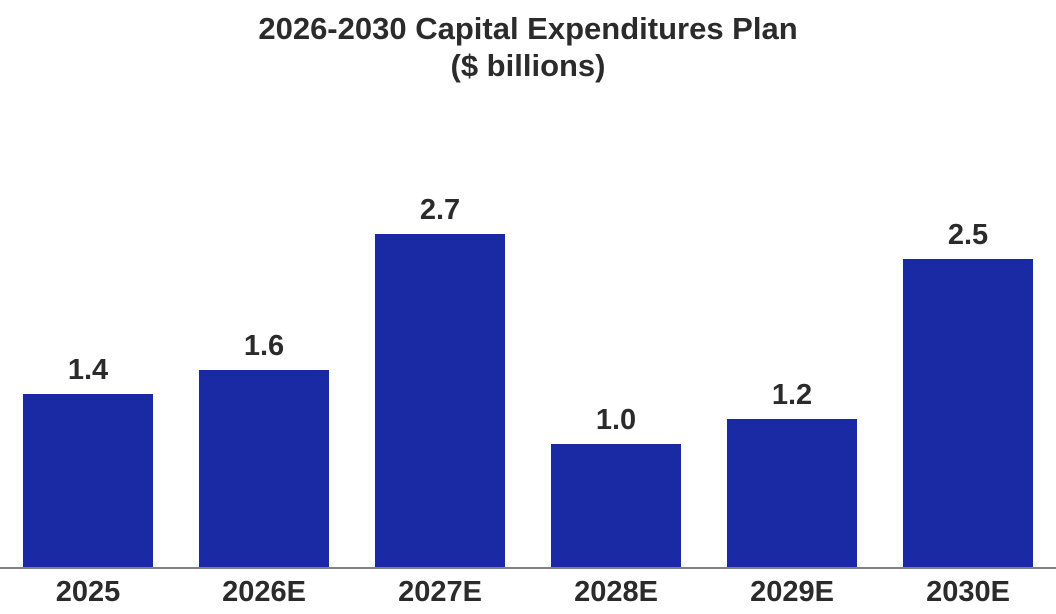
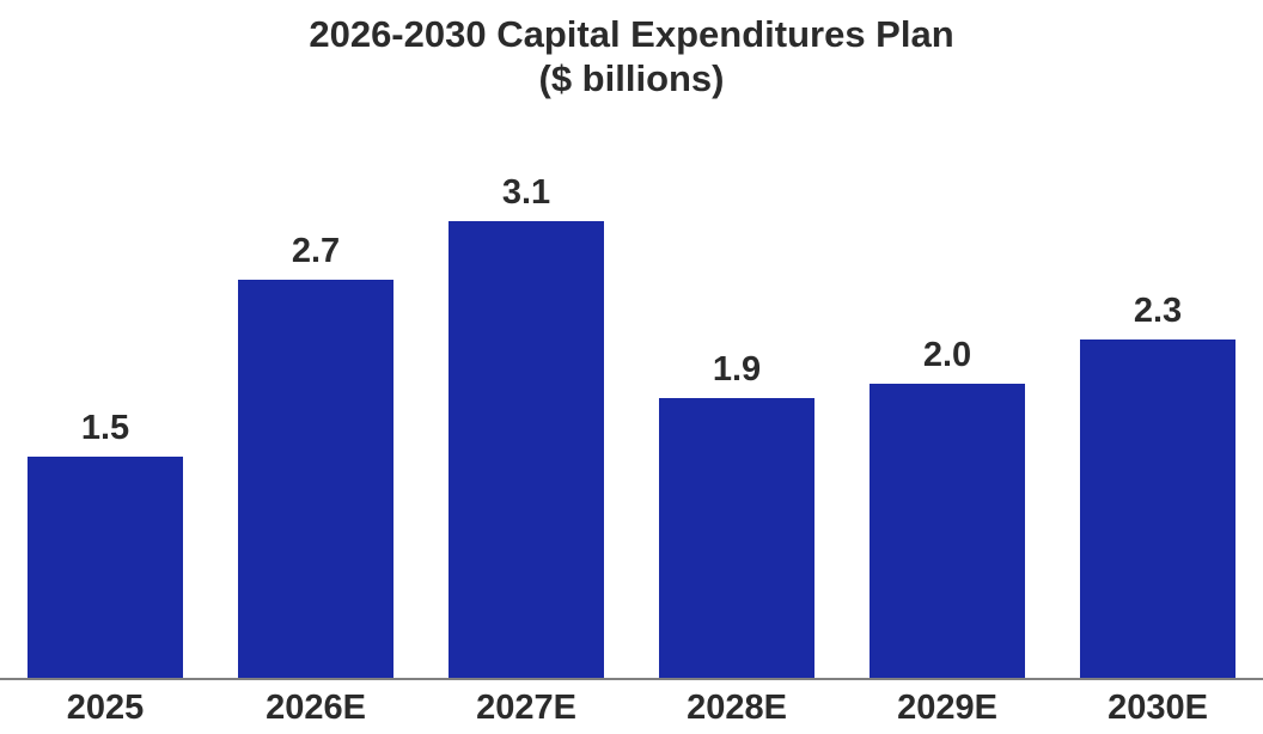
2025: 1.4 -> 1.5
2026E: 1.6 -> 2.7
2027E: 2.7 -> 3.1
2028E: 1.0 -> 1.9
2029E: 1.2 -> 2.0
2030E: 2.5 -> 2.3
